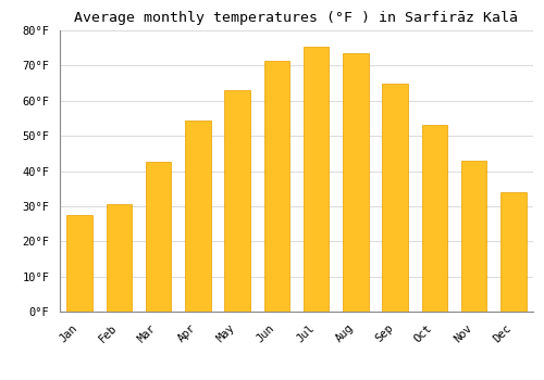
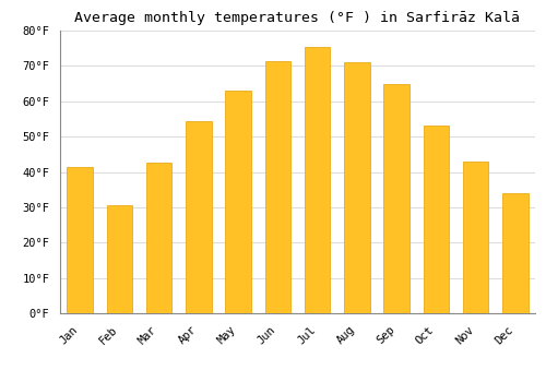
Jan: 27.5°F -> 41.5°F
Aug: 73.5°F -> 71.0°F
